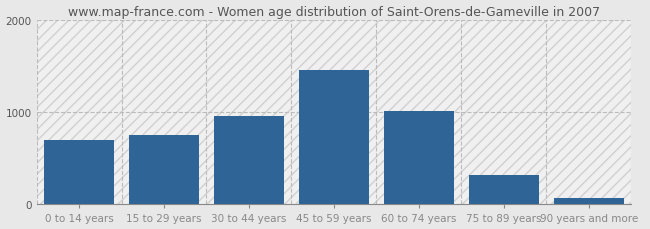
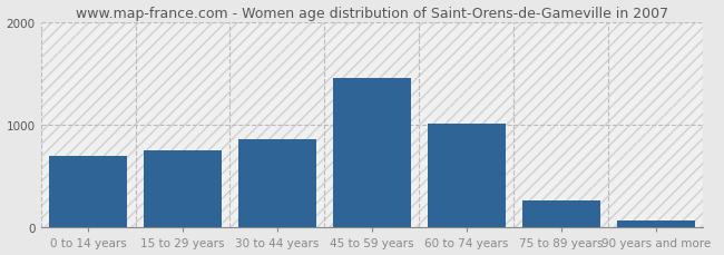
30 to 44 years: 960 -> 860
75 to 89 years: 320 -> 260
